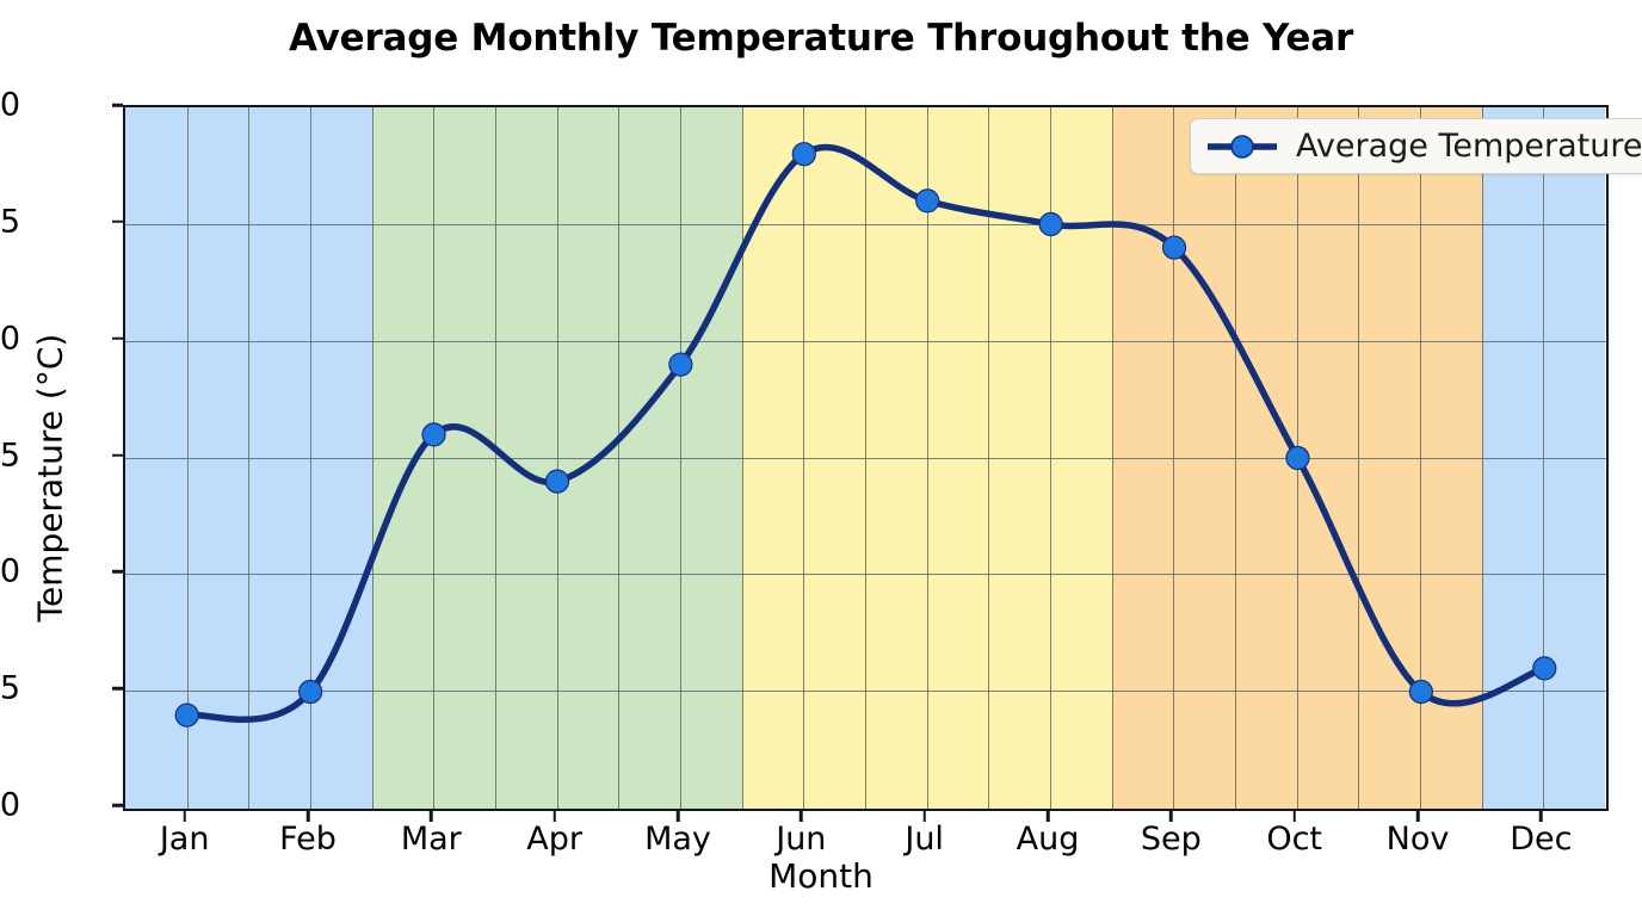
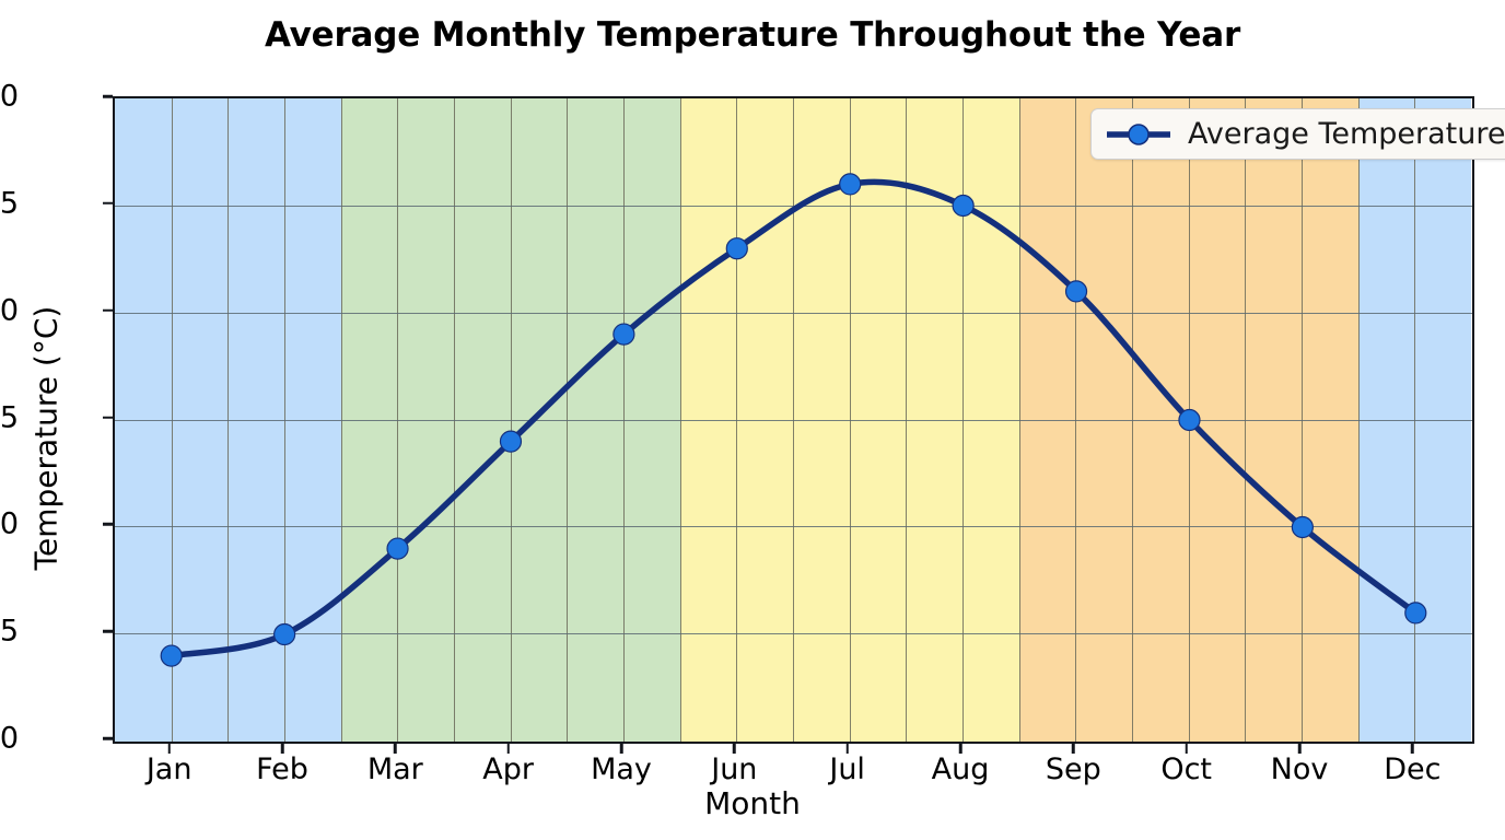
Mar: 16 -> 9
Jun: 28 -> 23
Sep: 24 -> 21
Nov: 5 -> 10
